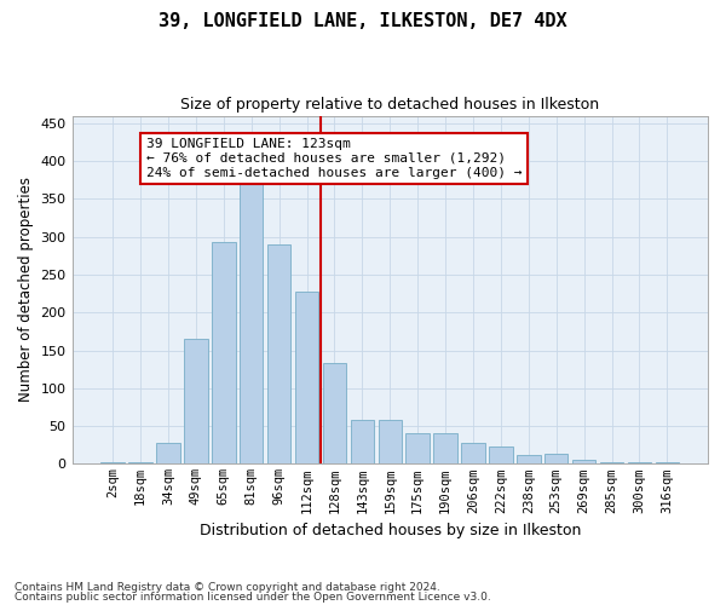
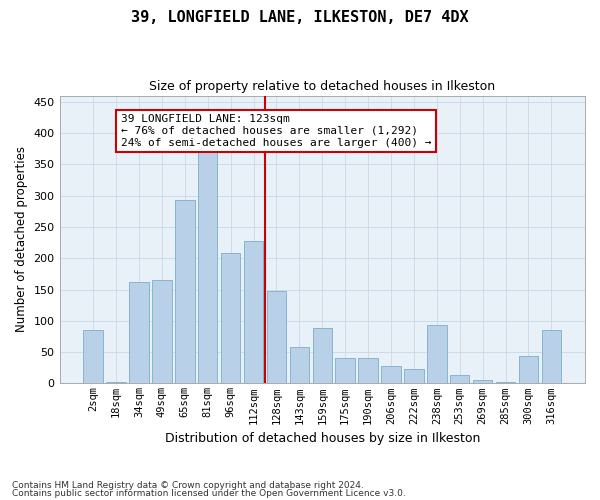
2sqm: 3 -> 86
34sqm: 28 -> 162
96sqm: 290 -> 208
128sqm: 133 -> 148
159sqm: 58 -> 88
238sqm: 12 -> 94
300sqm: 2 -> 44
316sqm: 2 -> 86
